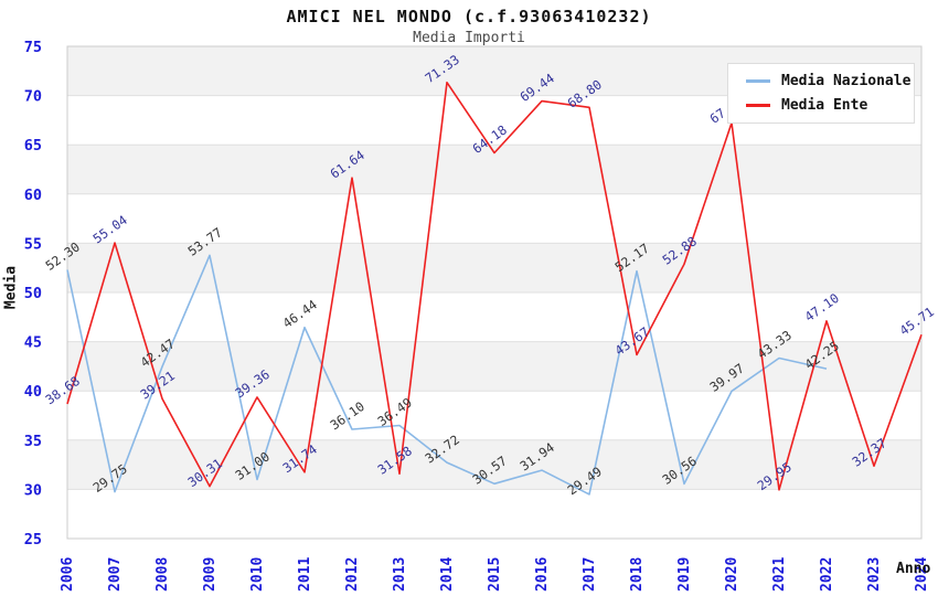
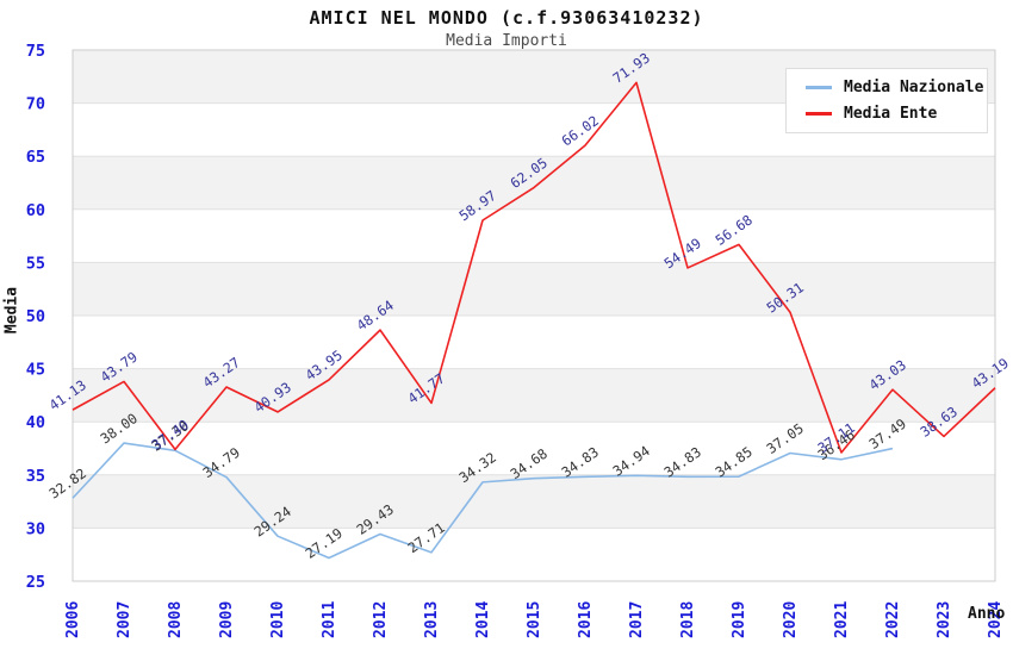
Media Nazionale/2006: 52.30 -> 32.82
Media Ente/2006: 38.68 -> 41.13
Media Nazionale/2007: 29.75 -> 38.00
Media Ente/2007: 55.04 -> 43.79
Media Nazionale/2008: 42.47 -> 37.30
Media Ente/2008: 39.21 -> 37.40
Media Nazionale/2009: 53.77 -> 34.79
Media Ente/2009: 30.31 -> 43.27
Media Nazionale/2010: 31.00 -> 29.24
Media Ente/2010: 39.36 -> 40.93
Media Nazionale/2011: 46.44 -> 27.19
Media Ente/2011: 31.74 -> 43.95
Media Nazionale/2012: 36.10 -> 29.43
Media Ente/2012: 61.64 -> 48.64
Media Nazionale/2013: 36.49 -> 27.71
Media Ente/2013: 31.58 -> 41.77
Media Nazionale/2014: 32.72 -> 34.32
Media Ente/2014: 71.33 -> 58.97
Media Nazionale/2015: 30.57 -> 34.68
Media Ente/2015: 64.18 -> 62.05
Media Nazionale/2016: 31.94 -> 34.83
Media Ente/2016: 69.44 -> 66.02
Media Nazionale/2017: 29.49 -> 34.94
Media Ente/2017: 68.80 -> 71.93
Media Nazionale/2018: 52.17 -> 34.83
Media Ente/2018: 43.67 -> 54.49
Media Nazionale/2019: 30.56 -> 34.85
Media Ente/2019: 52.88 -> 56.68
Media Nazionale/2020: 39.97 -> 37.05
Media Ente/2020: 67.23 -> 50.31
Media Nazionale/2021: 43.33 -> 36.46
Media Ente/2021: 29.95 -> 37.11
Media Nazionale/2022: 42.25 -> 37.49
Media Ente/2022: 47.10 -> 43.03
Media Ente/2023: 32.37 -> 38.63
Media Ente/2024: 45.71 -> 43.19
